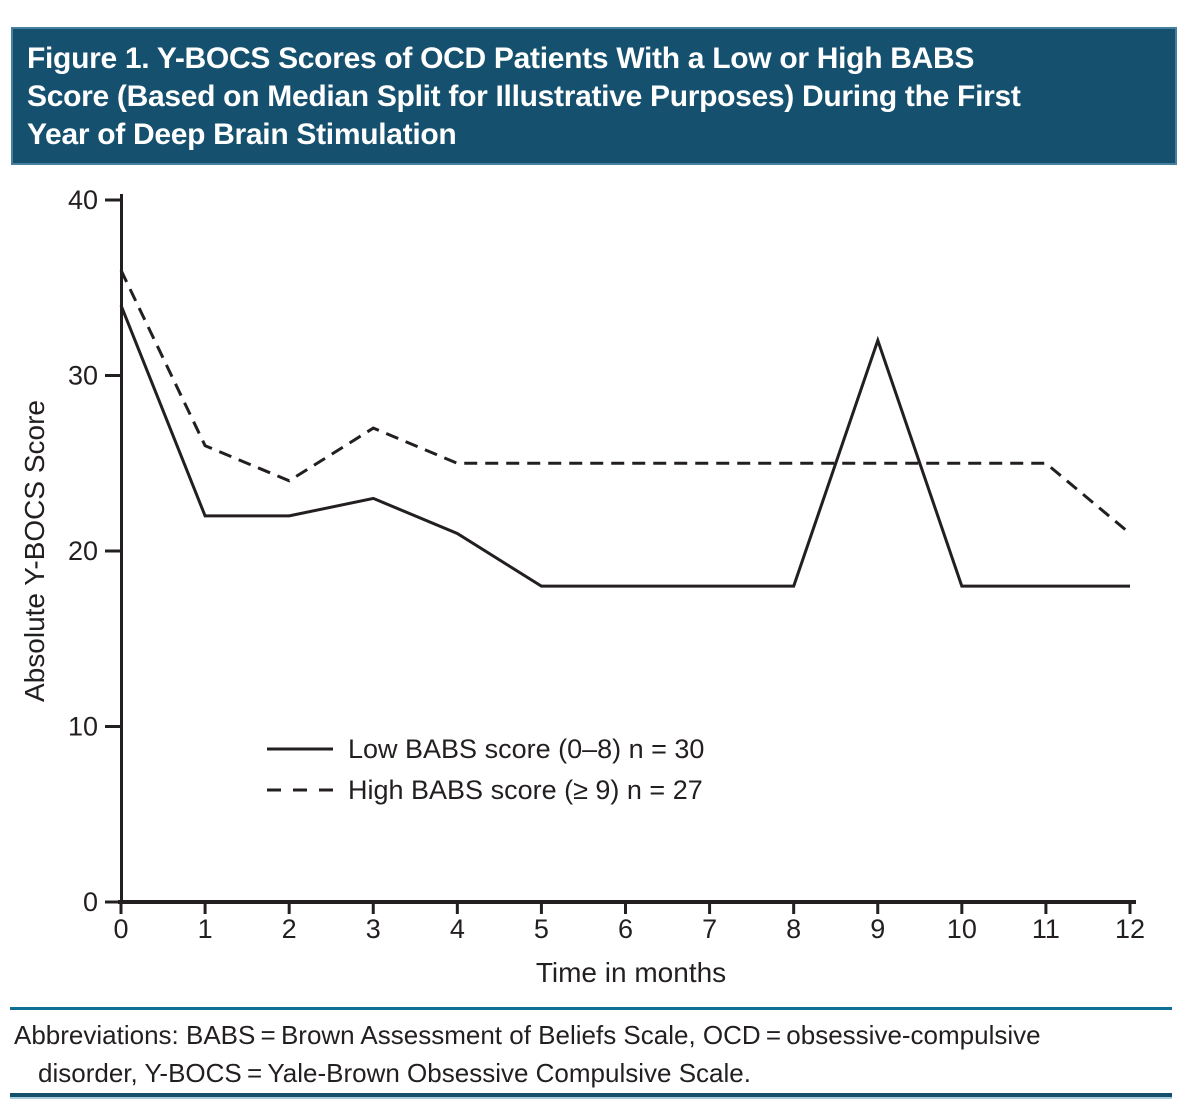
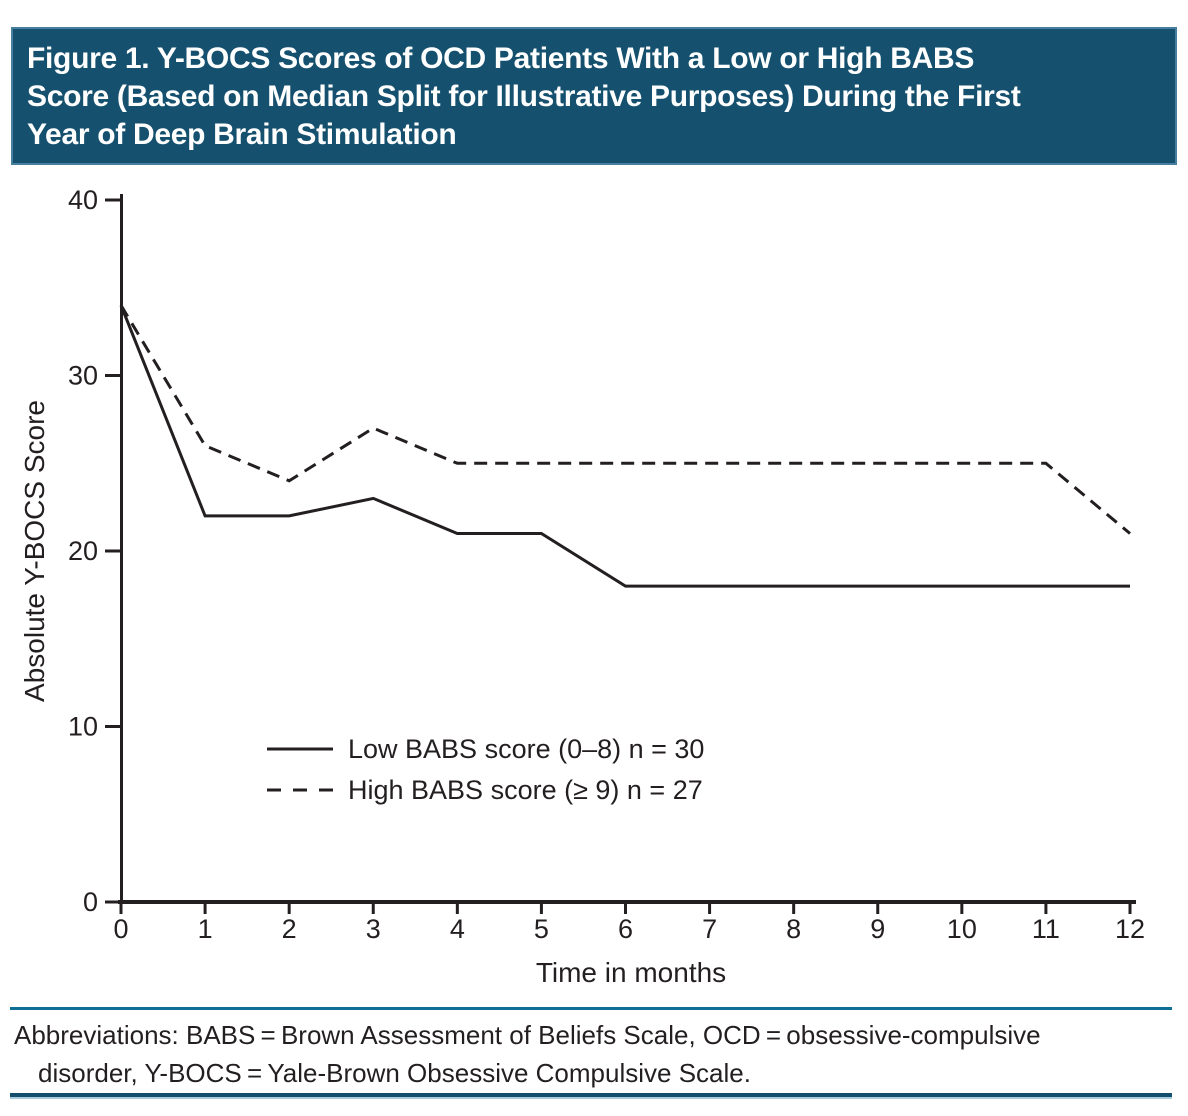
High BABS score (≥ 9) n = 27/0: 36 -> 34
Low BABS score (0–8) n = 30/5: 18 -> 21
Low BABS score (0–8) n = 30/9: 32 -> 18
